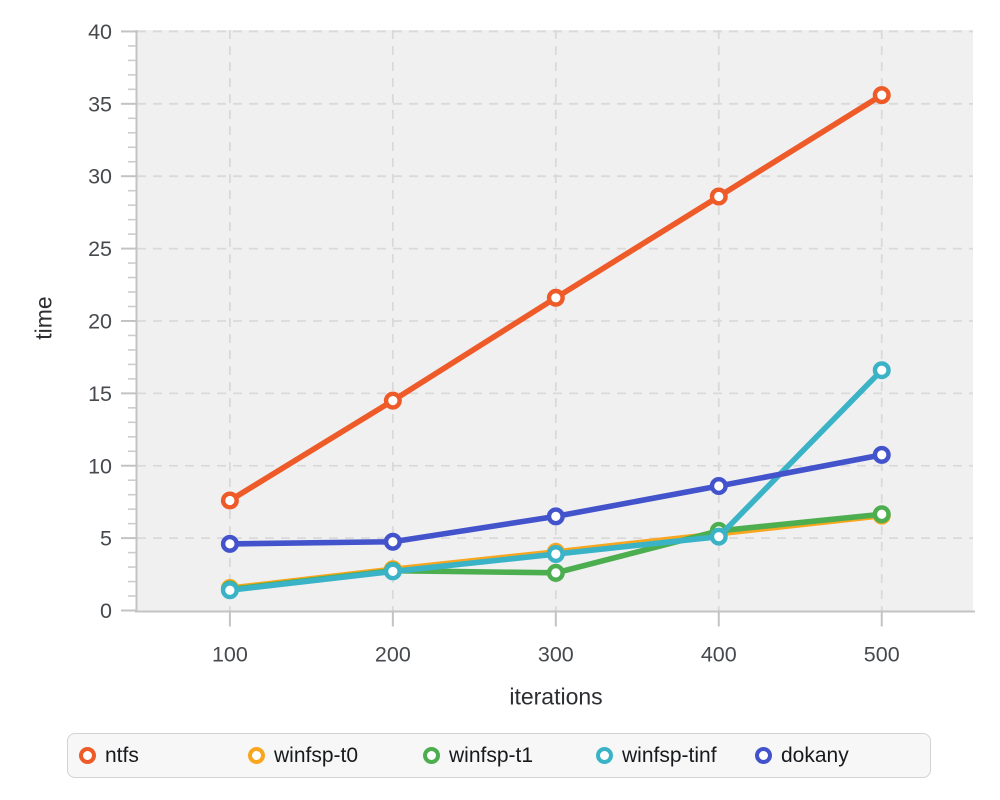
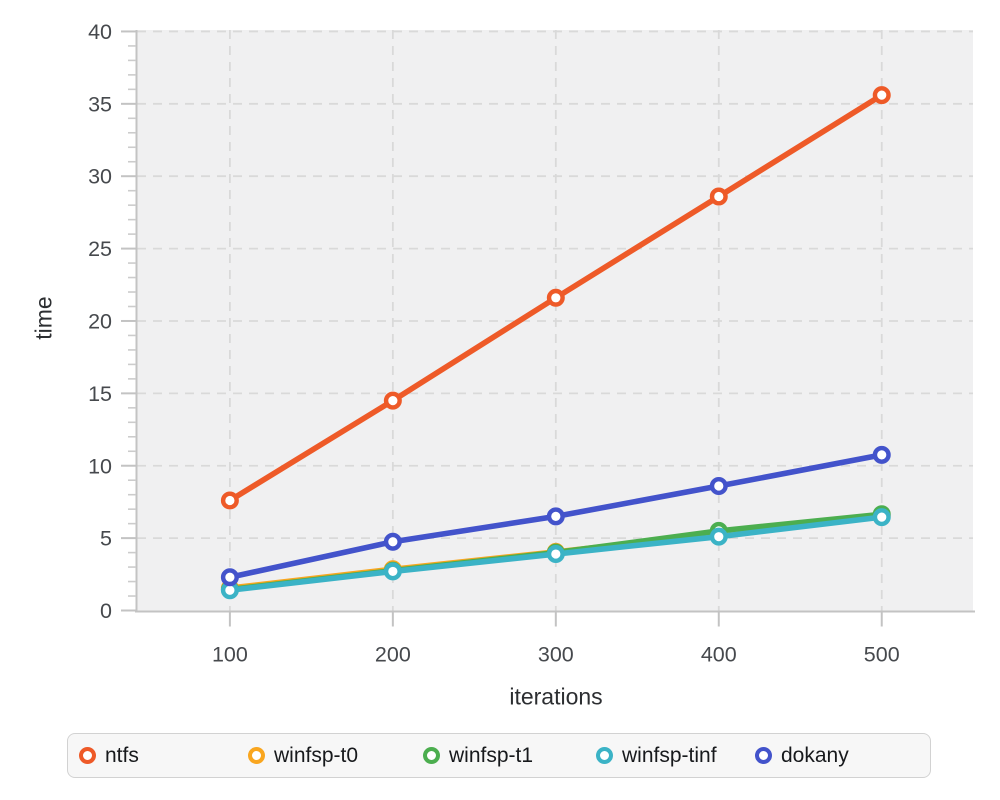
dokany/100: 4.6 -> 2.3
winfsp-t1/300: 2.6 -> 4.0
winfsp-tinf/500: 16.6 -> 6.5
